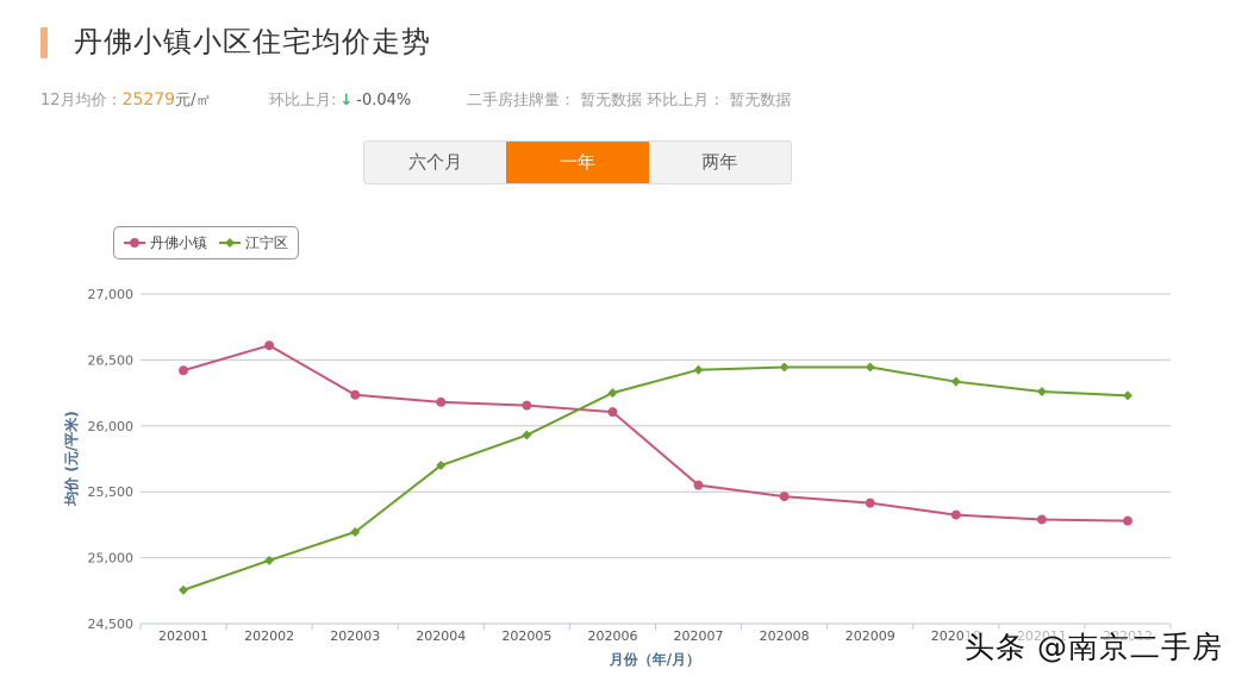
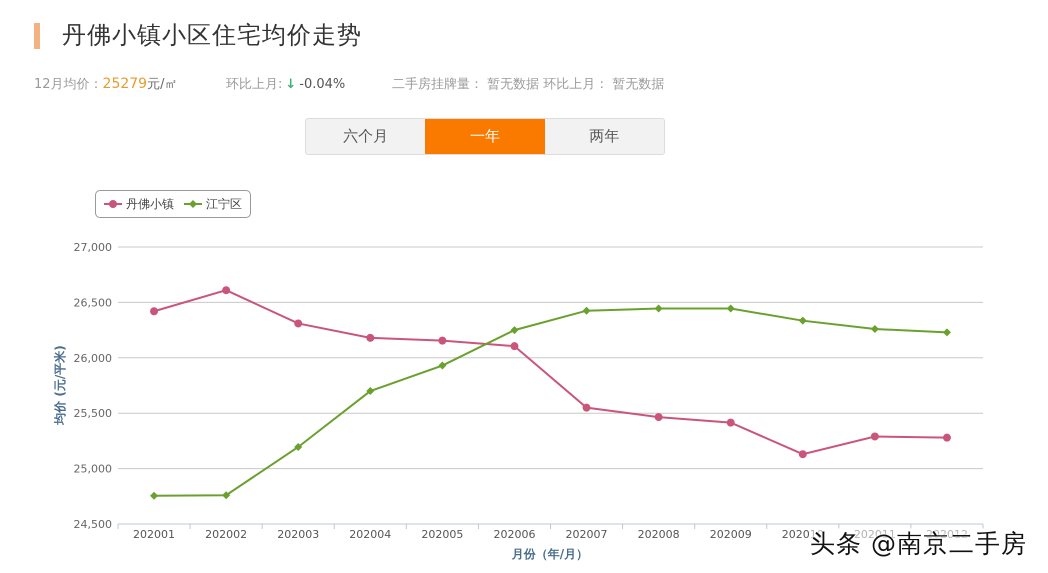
江宁区/202002: 24980 -> 24760
丹佛小镇/202003: 26240 -> 26310
丹佛小镇/202010: 25320 -> 25130
